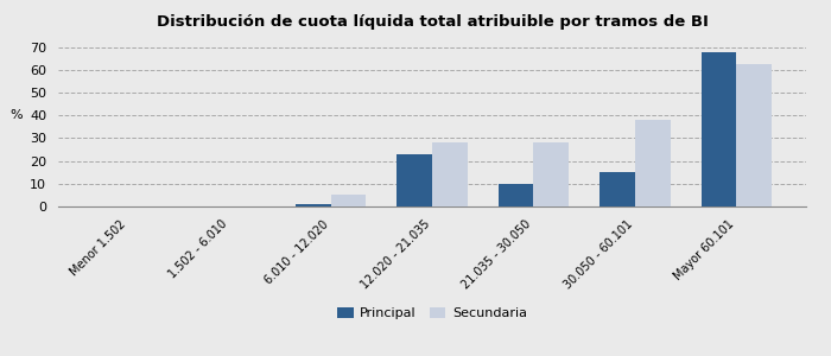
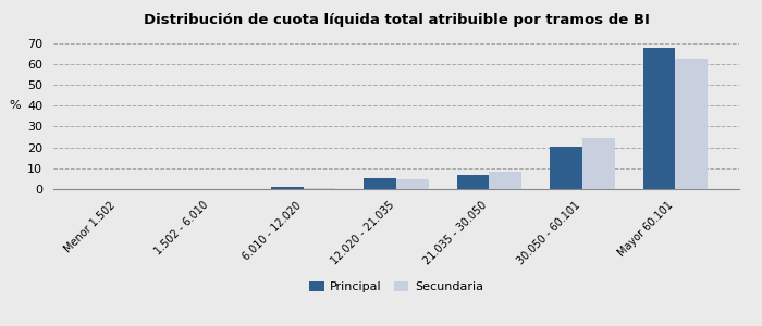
Secundaria/6.010 - 12.020: 5 -> 1
Principal/12.020 - 21.035: 23 -> 5
Secundaria/12.020 - 21.035: 28 -> 5
Principal/21.035 - 30.050: 10 -> 7
Secundaria/21.035 - 30.050: 28 -> 8
Principal/30.050 - 60.101: 15 -> 20
Secundaria/30.050 - 60.101: 38 -> 24
